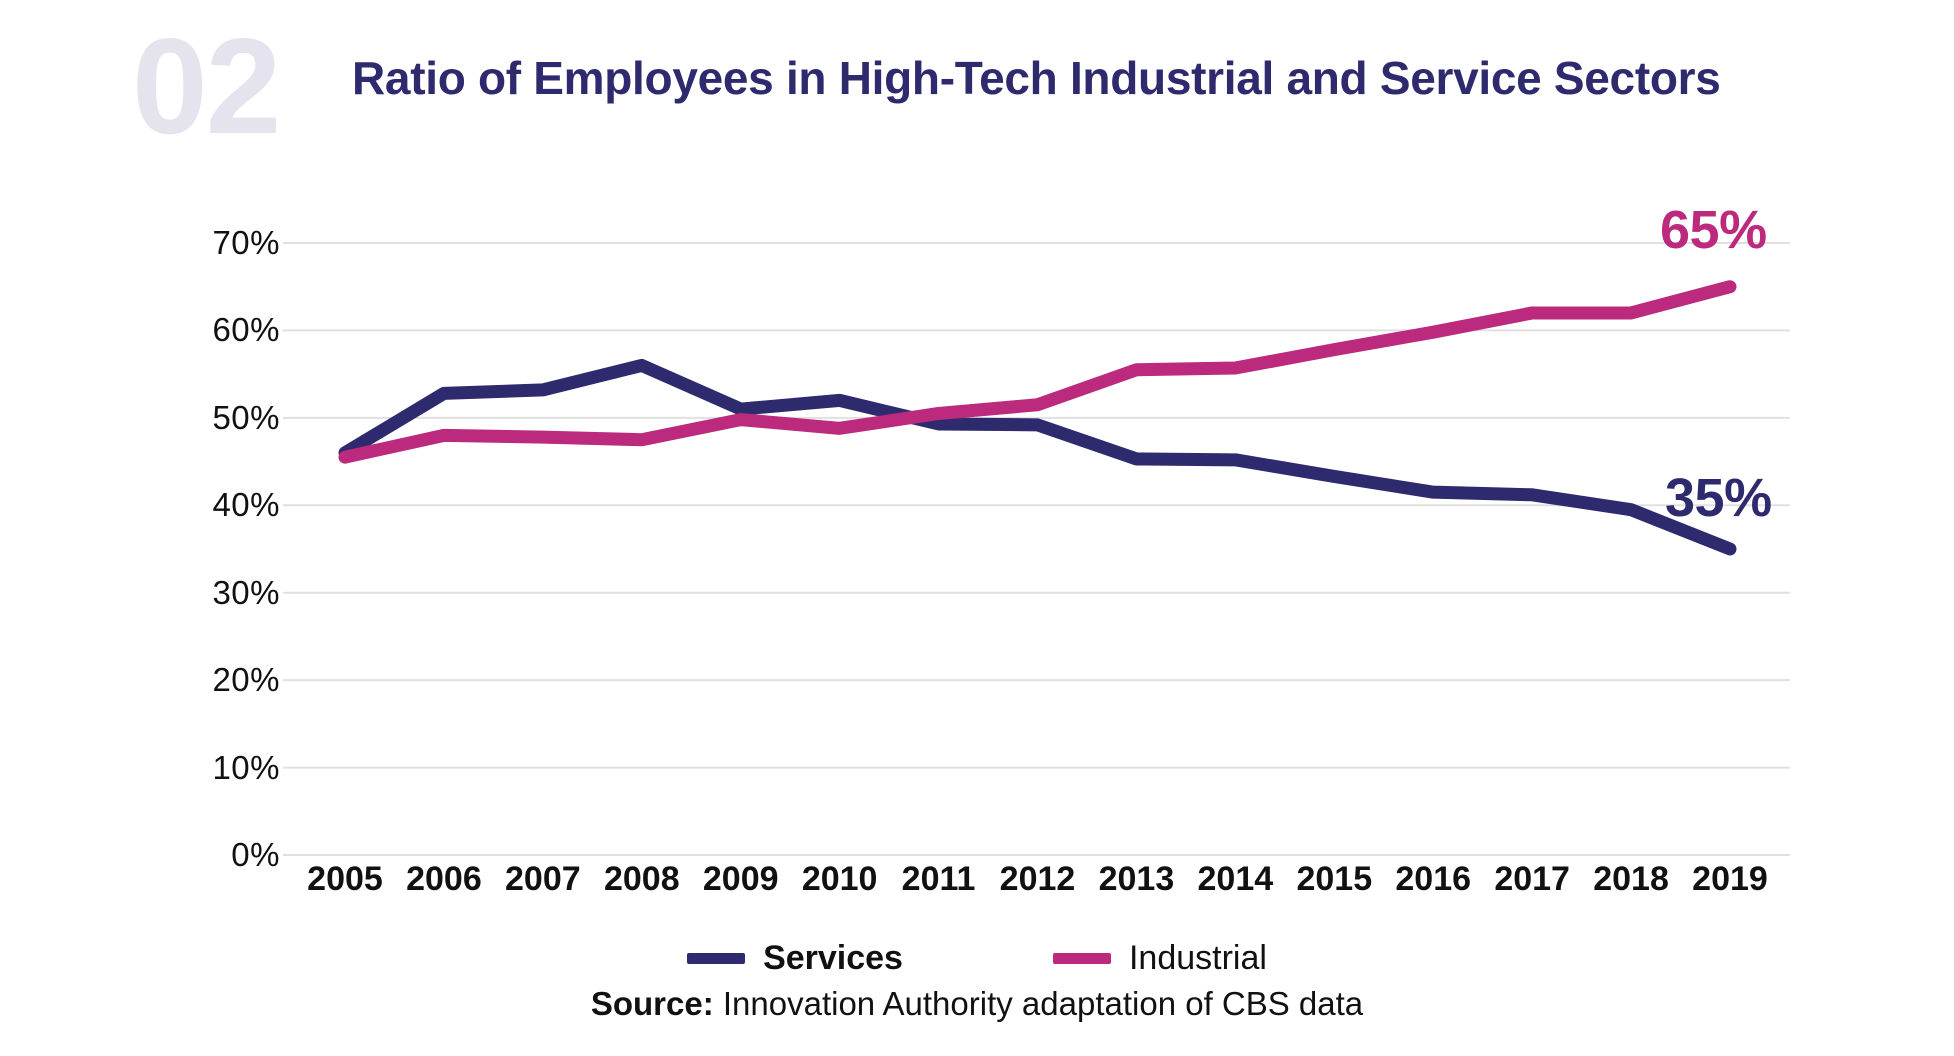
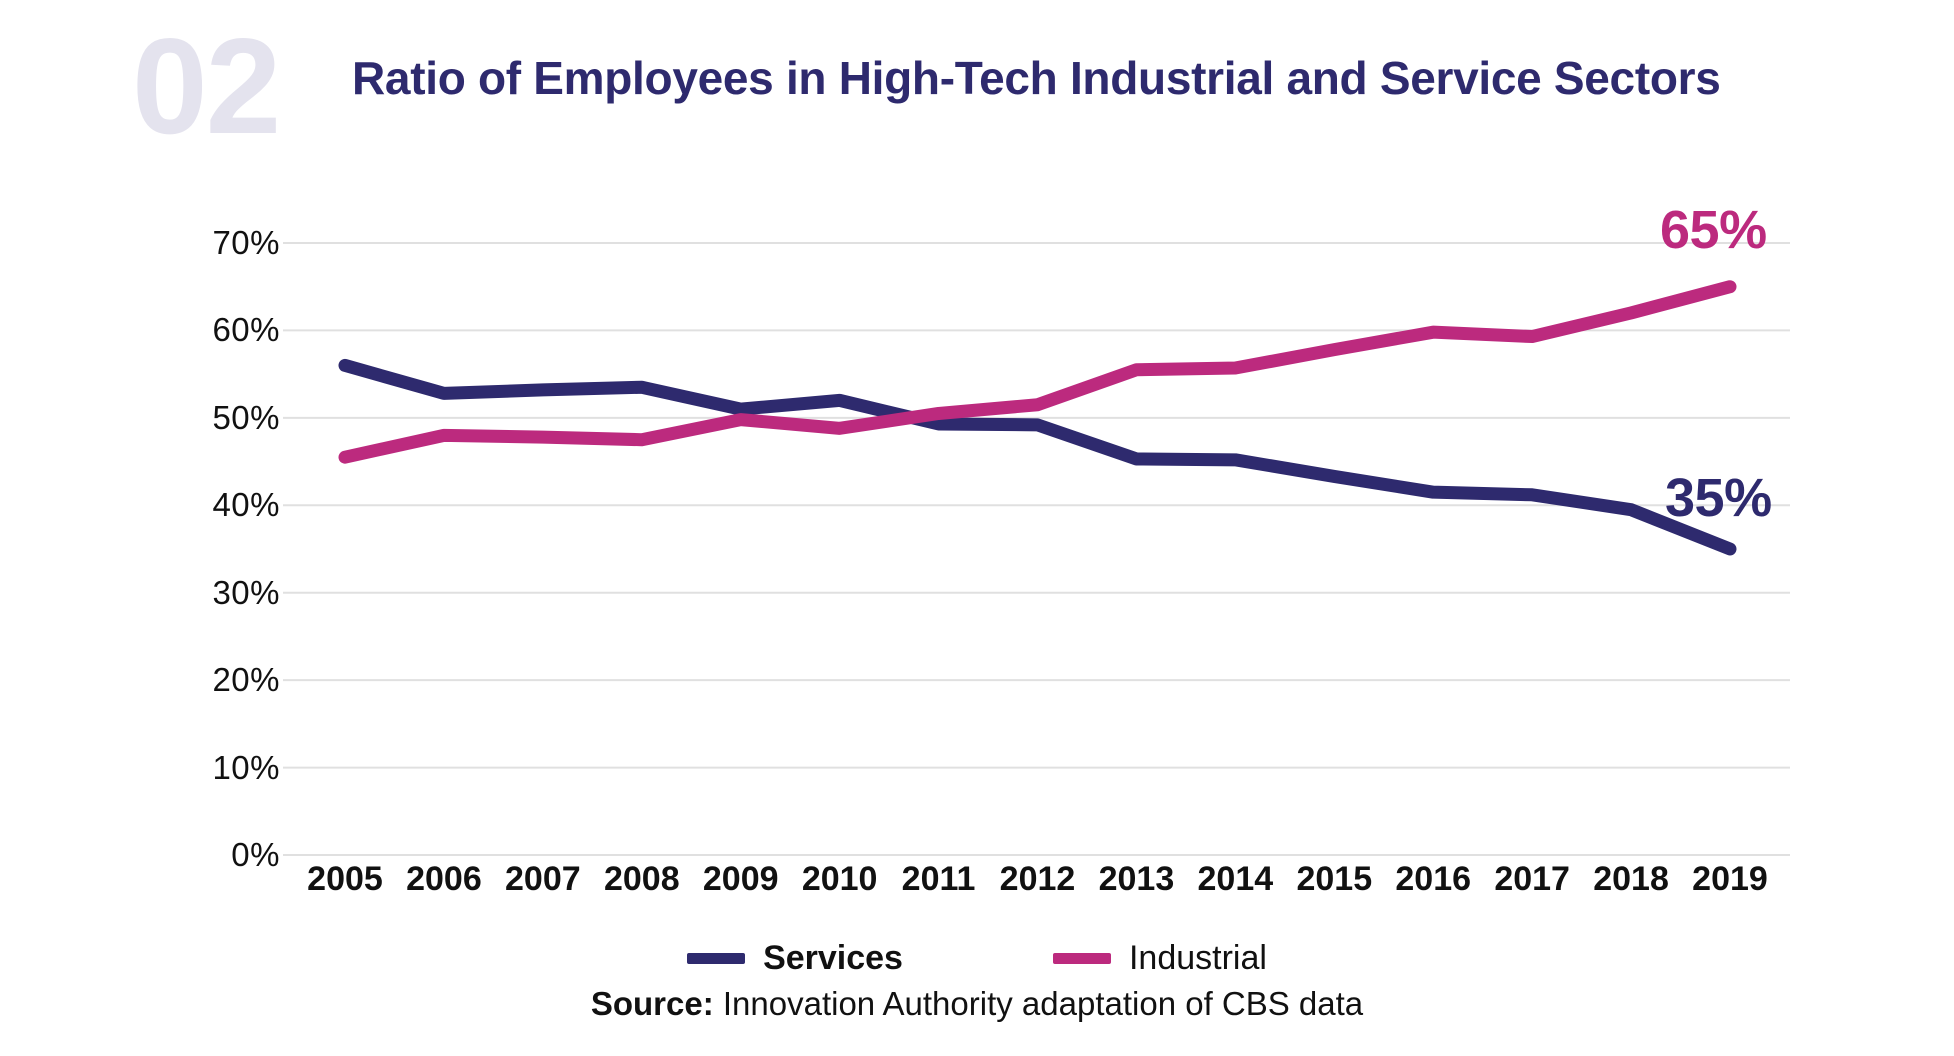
Services/2005: 46% -> 56%
Services/2008: 56% -> 54%
Industrial/2017: 62% -> 59%
